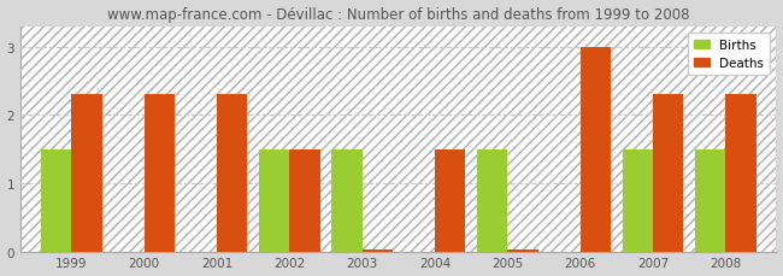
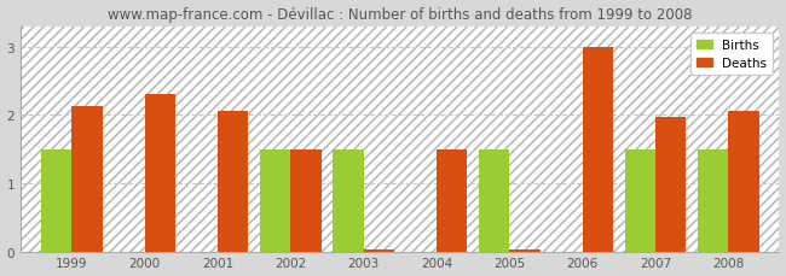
Deaths/1999: 2.30 -> 2.12
Deaths/2001: 2.30 -> 2.06
Deaths/2007: 2.30 -> 1.96
Deaths/2008: 2.30 -> 2.06
